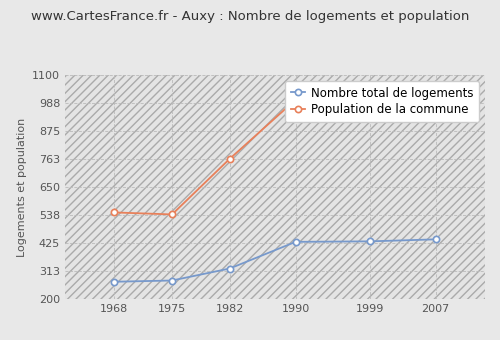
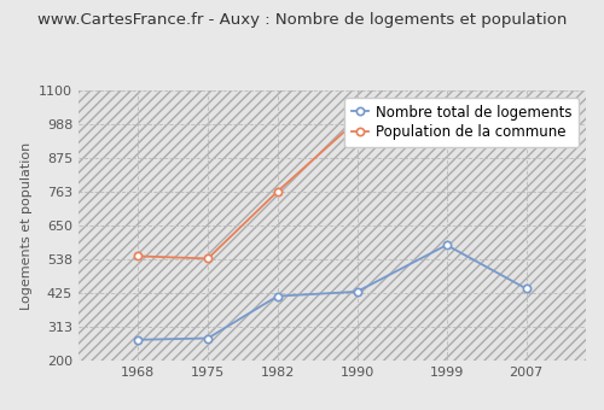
Nombre total de logements/1982: 323 -> 415
Nombre total de logements/1999: 432 -> 585
